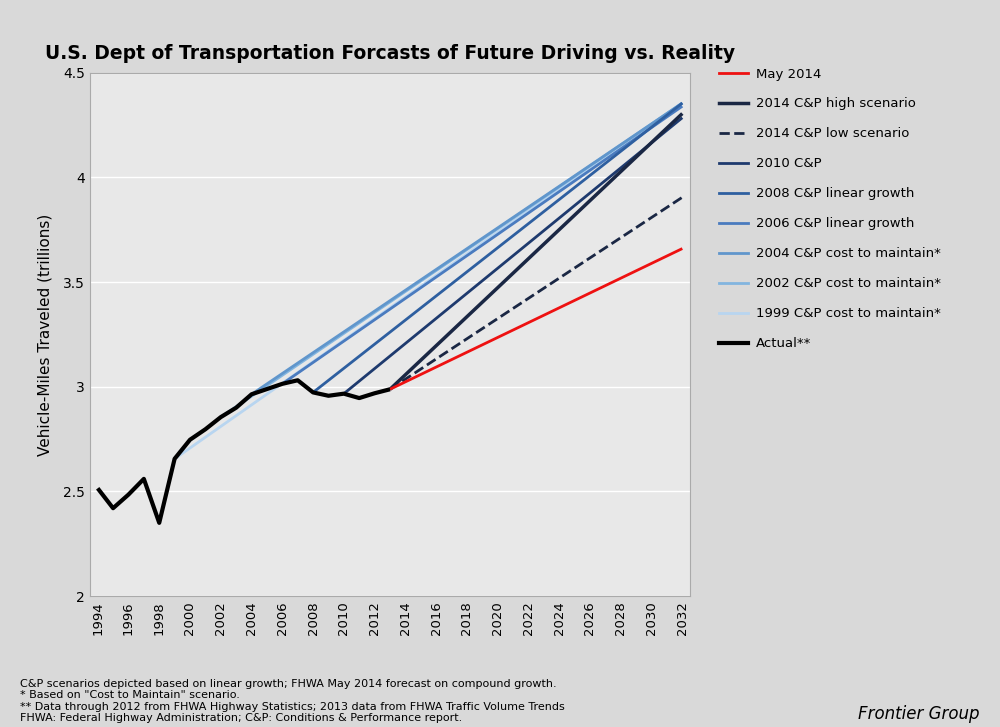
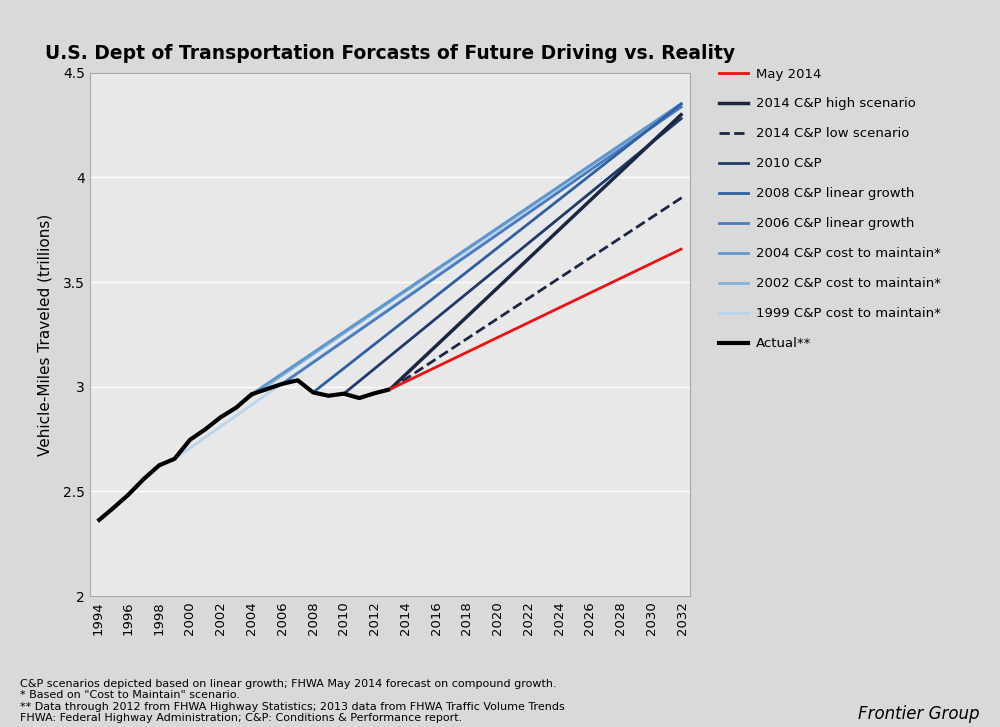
1994: 2.515 -> 2.358
1998: 2.350 -> 2.625
